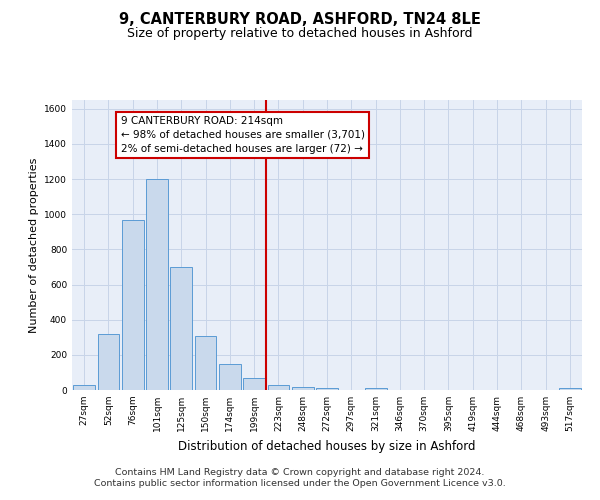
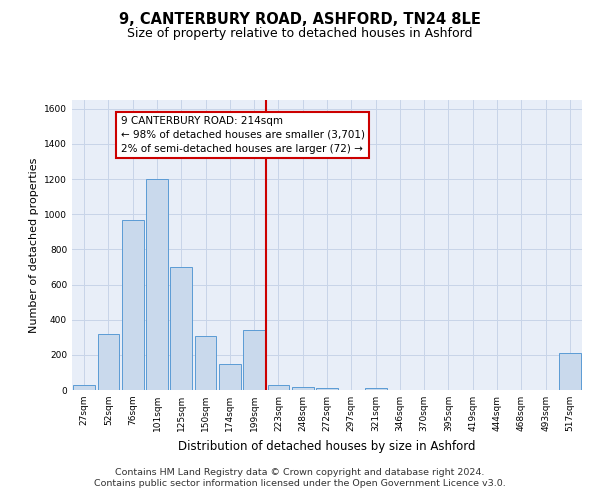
199sqm: 70 -> 340
517sqm: 10 -> 210
